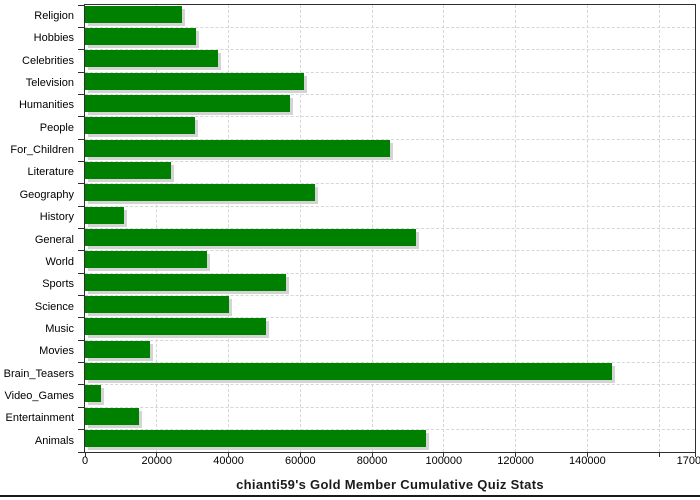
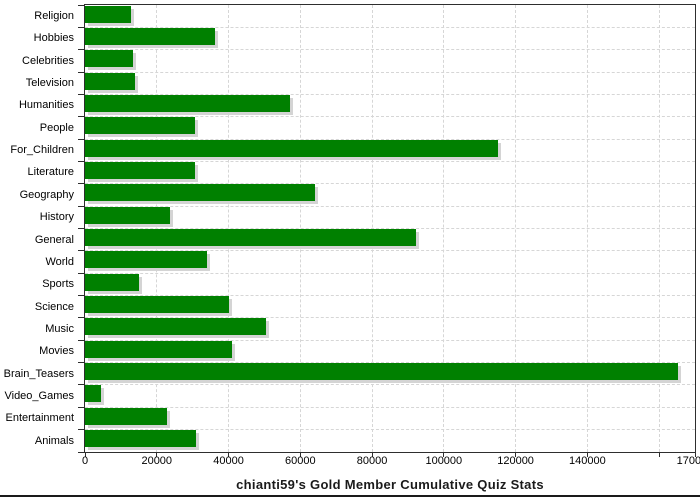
Religion: 27000 -> 13000
Hobbies: 31000 -> 36000
Celebrities: 37000 -> 14000
Television: 61000 -> 14000
For_Children: 85000 -> 115000
Literature: 24000 -> 31000
History: 11000 -> 24000
Sports: 56000 -> 15000
Movies: 18000 -> 41000
Brain_Teasers: 147000 -> 165000
Entertainment: 15000 -> 23000
Animals: 95000 -> 31000
